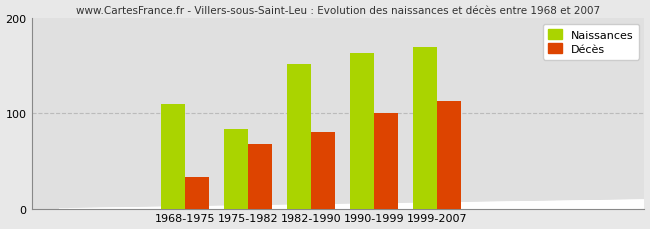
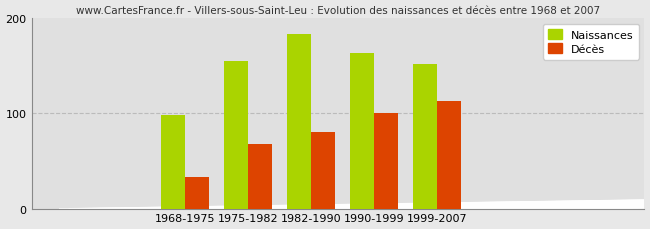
Naissances/1968-1975: 110 -> 98
Naissances/1975-1982: 84 -> 155
Naissances/1982-1990: 152 -> 183
Naissances/1999-2007: 170 -> 152
